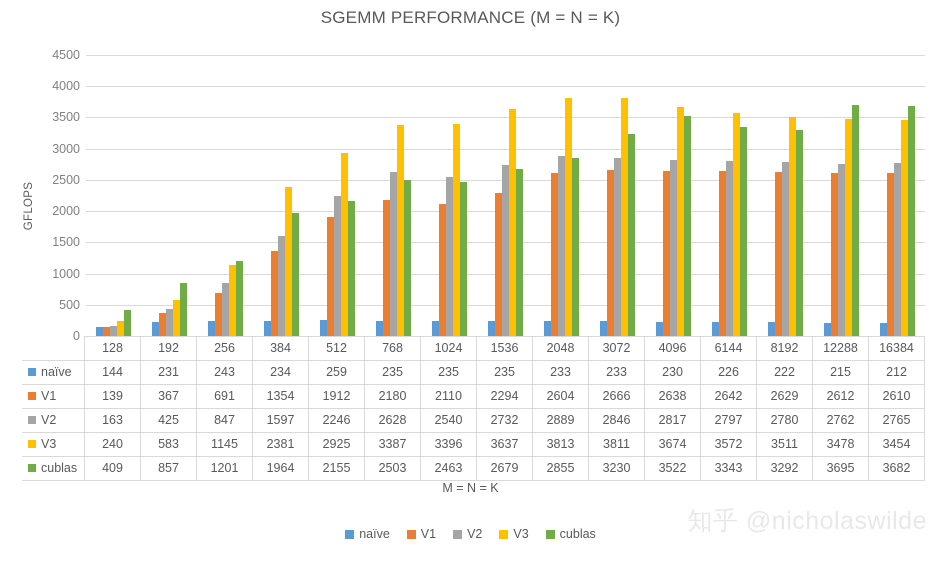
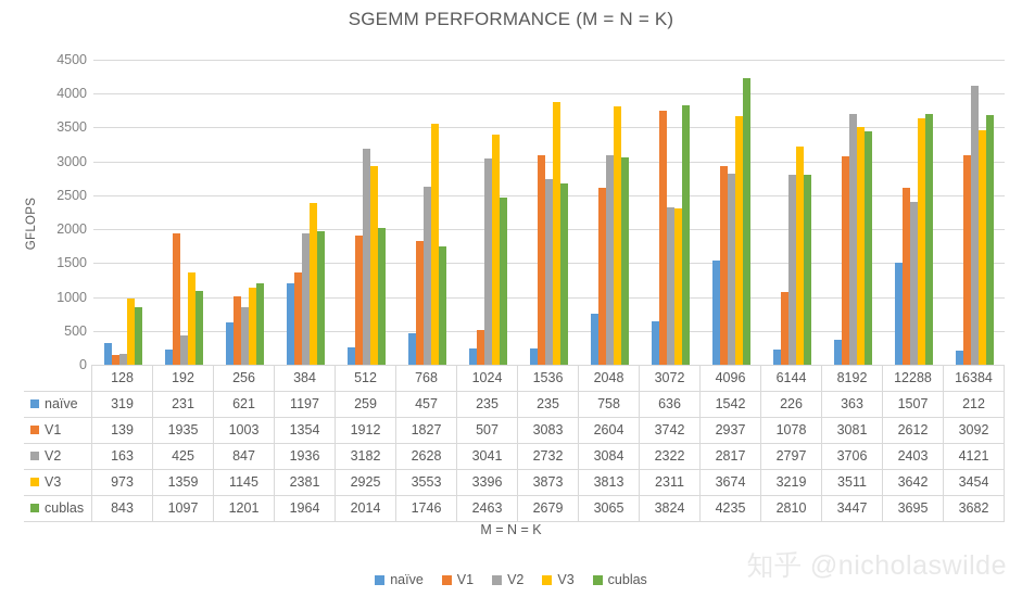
naïve/128: 144 -> 319
V3/128: 240 -> 973
cublas/128: 409 -> 843
V1/192: 367 -> 1935
V3/192: 583 -> 1359
cublas/192: 857 -> 1097
naïve/256: 243 -> 621
V1/256: 691 -> 1003
naïve/384: 234 -> 1197
V2/384: 1597 -> 1936
V2/512: 2246 -> 3182
cublas/512: 2155 -> 2014
naïve/768: 235 -> 457
V1/768: 2180 -> 1827
V3/768: 3387 -> 3553
cublas/768: 2503 -> 1746
V1/1024: 2110 -> 507
V2/1024: 2540 -> 3041
V1/1536: 2294 -> 3083
V3/1536: 3637 -> 3873
naïve/2048: 233 -> 758
V2/2048: 2889 -> 3084
cublas/2048: 2855 -> 3065
naïve/3072: 233 -> 636
V1/3072: 2666 -> 3742
V2/3072: 2846 -> 2322
V3/3072: 3811 -> 2311
cublas/3072: 3230 -> 3824
naïve/4096: 230 -> 1542
V1/4096: 2638 -> 2937
cublas/4096: 3522 -> 4235
V1/6144: 2642 -> 1078
V3/6144: 3572 -> 3219
cublas/6144: 3343 -> 2810
naïve/8192: 222 -> 363
V1/8192: 2629 -> 3081
V2/8192: 2780 -> 3706
cublas/8192: 3292 -> 3447
naïve/12288: 215 -> 1507
V2/12288: 2762 -> 2403
V3/12288: 3478 -> 3642
V1/16384: 2610 -> 3092
V2/16384: 2765 -> 4121
